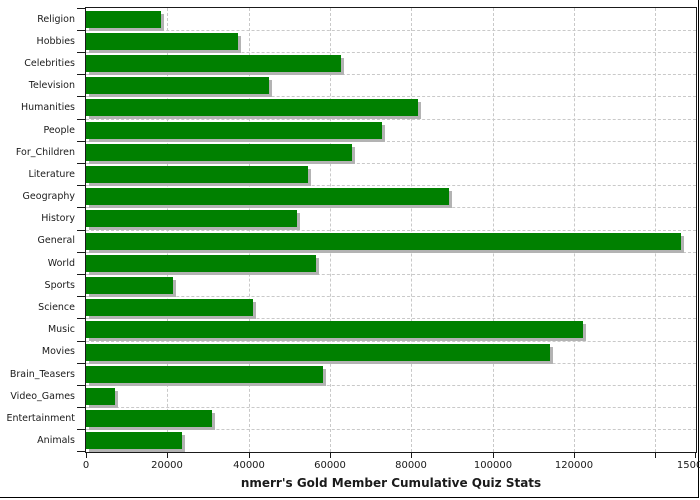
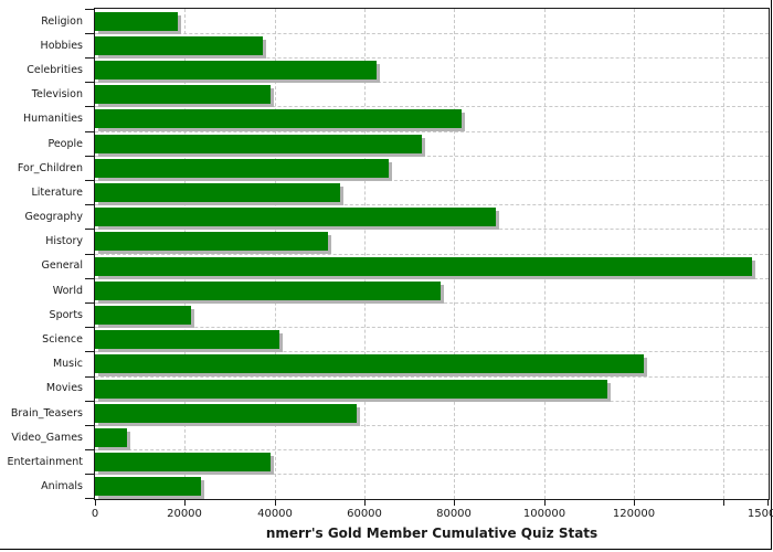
Television: 45000 -> 39000
World: 57000 -> 77000
Entertainment: 31000 -> 39000
